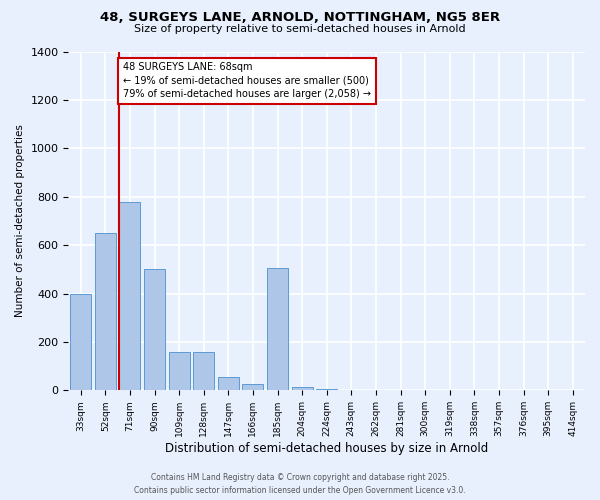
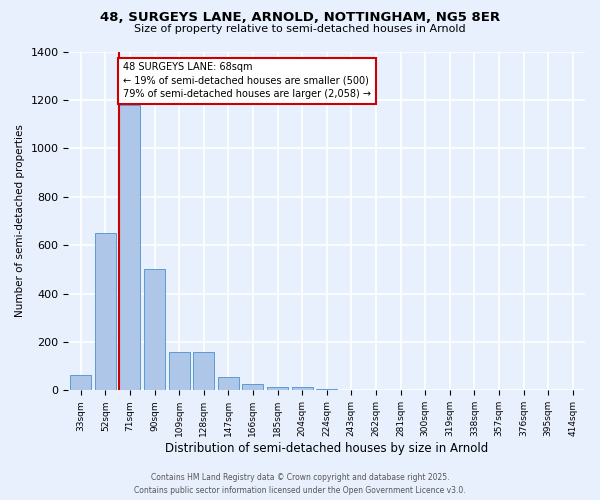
33sqm: 400 -> 65
71sqm: 780 -> 1180
185sqm: 505 -> 15
